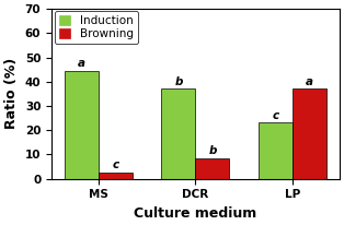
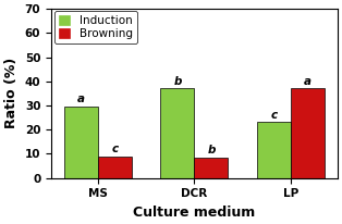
Induction/MS: 44.5 -> 29.5
Browning/MS: 2.5 -> 9.0
